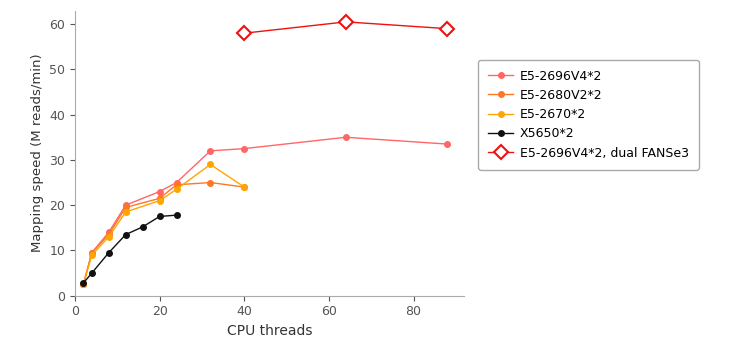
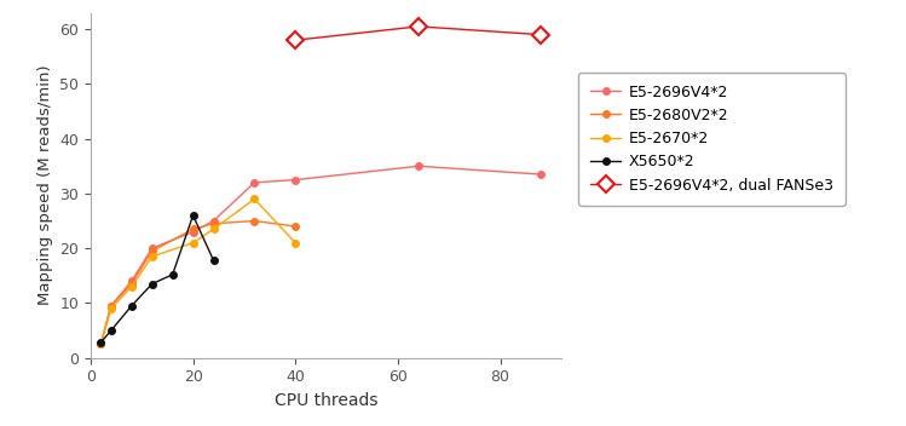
E5-2680V2*2/20: 21.5 -> 23.5
X5650*2/20: 17.5 -> 26.0
E5-2670*2/40: 24.0 -> 21.0
